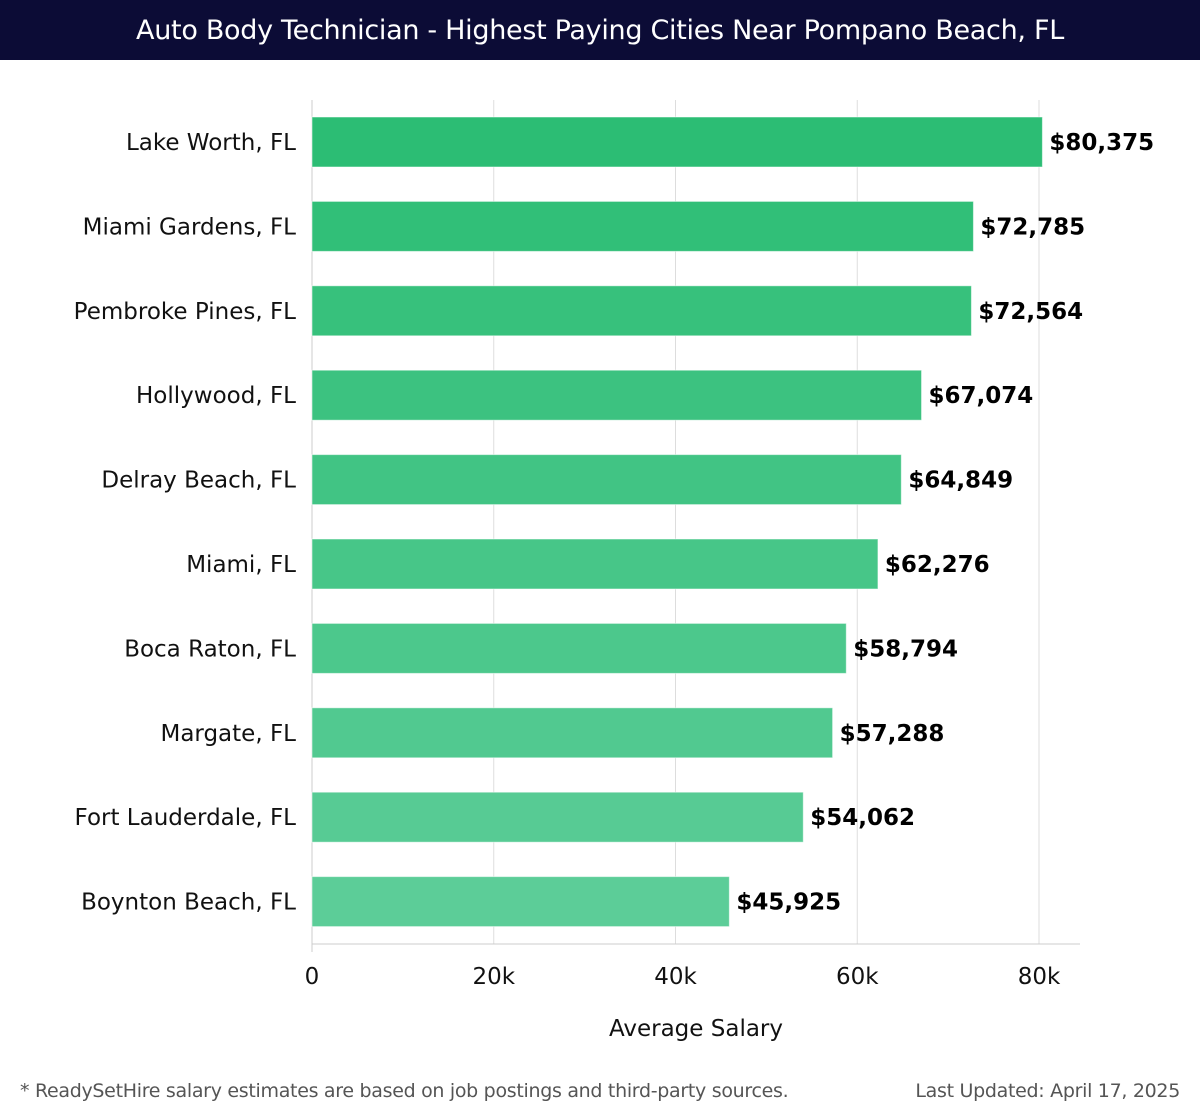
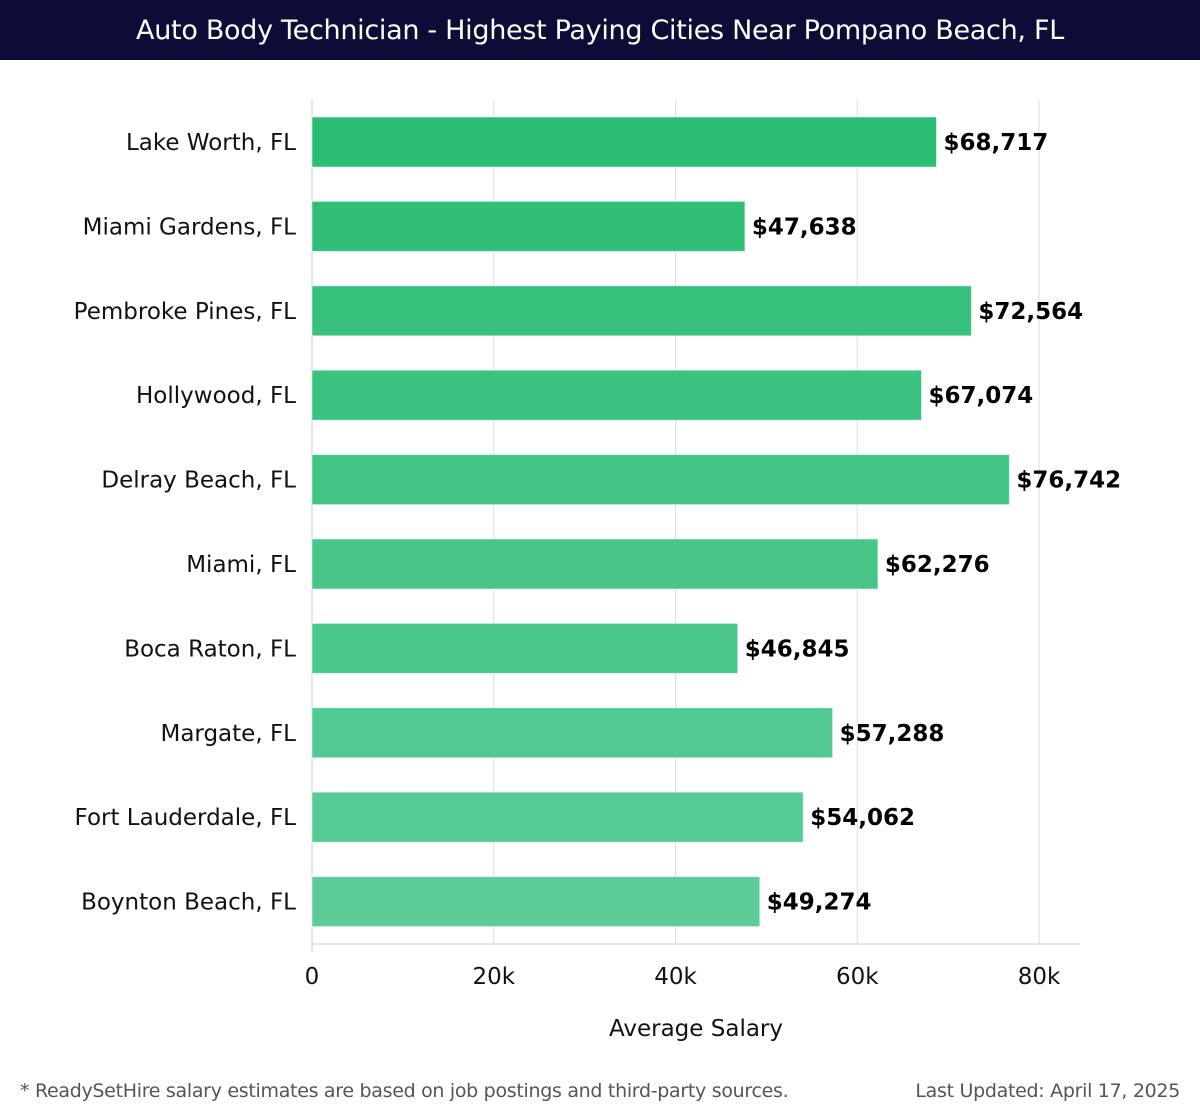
Lake Worth, FL: $80,375 -> $68,717
Miami Gardens, FL: $72,785 -> $47,638
Delray Beach, FL: $64,849 -> $76,742
Boca Raton, FL: $58,794 -> $46,845
Boynton Beach, FL: $45,925 -> $49,274
